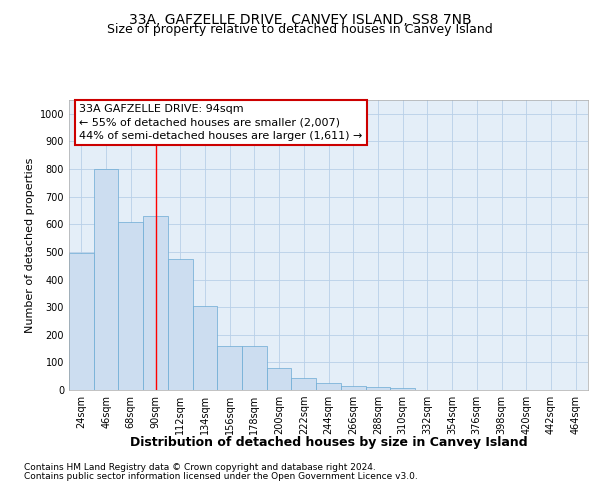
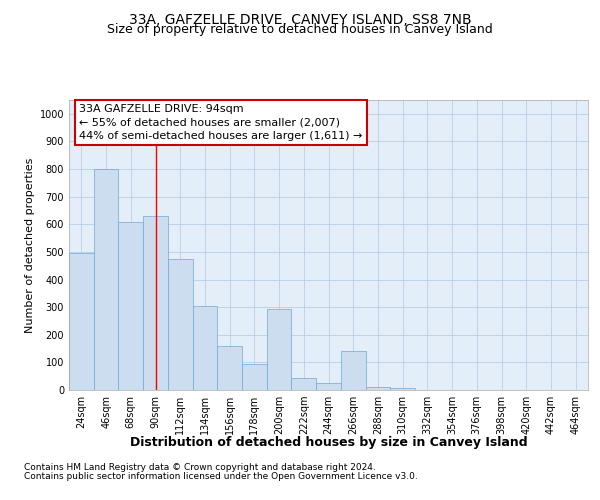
178sqm: 160 -> 95
200sqm: 78 -> 295
266sqm: 15 -> 140
